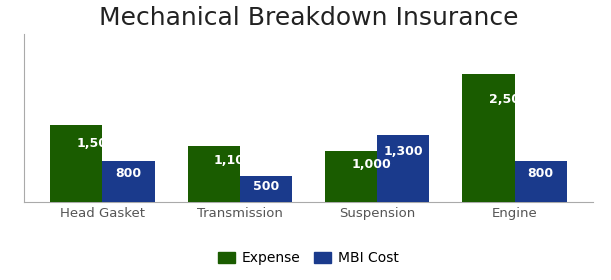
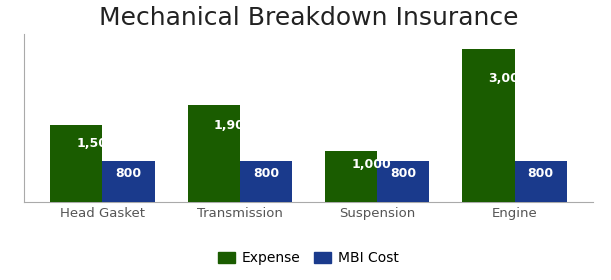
Expense/Transmission: 1,100 -> 1,900
MBI Cost/Transmission: 500 -> 800
MBI Cost/Suspension: 1,300 -> 800
Expense/Engine: 2,500 -> 3,000
